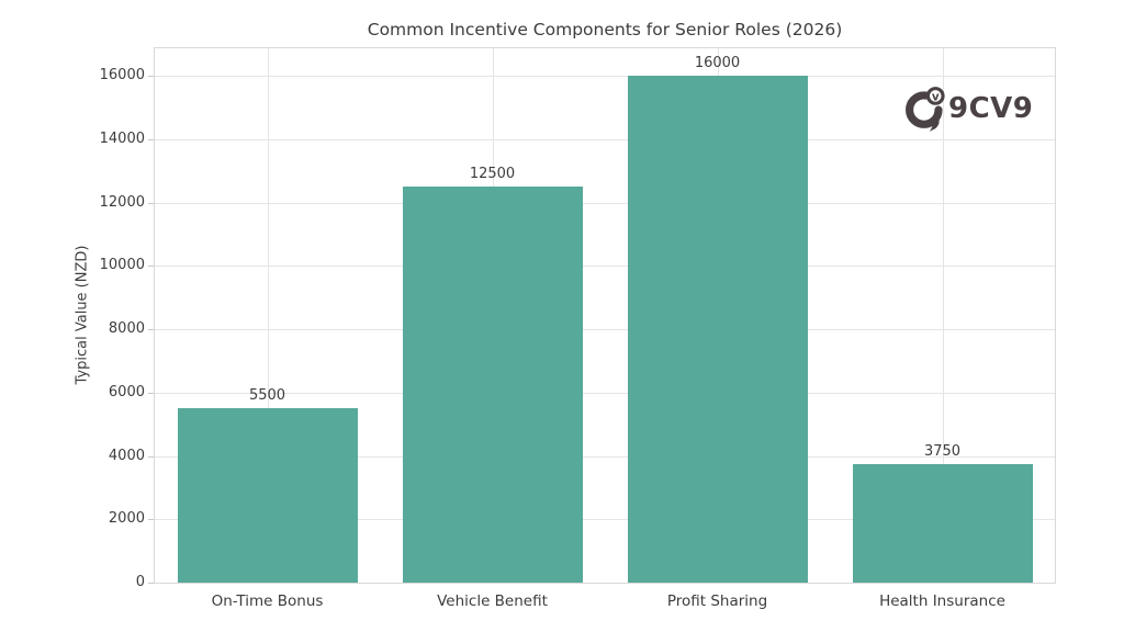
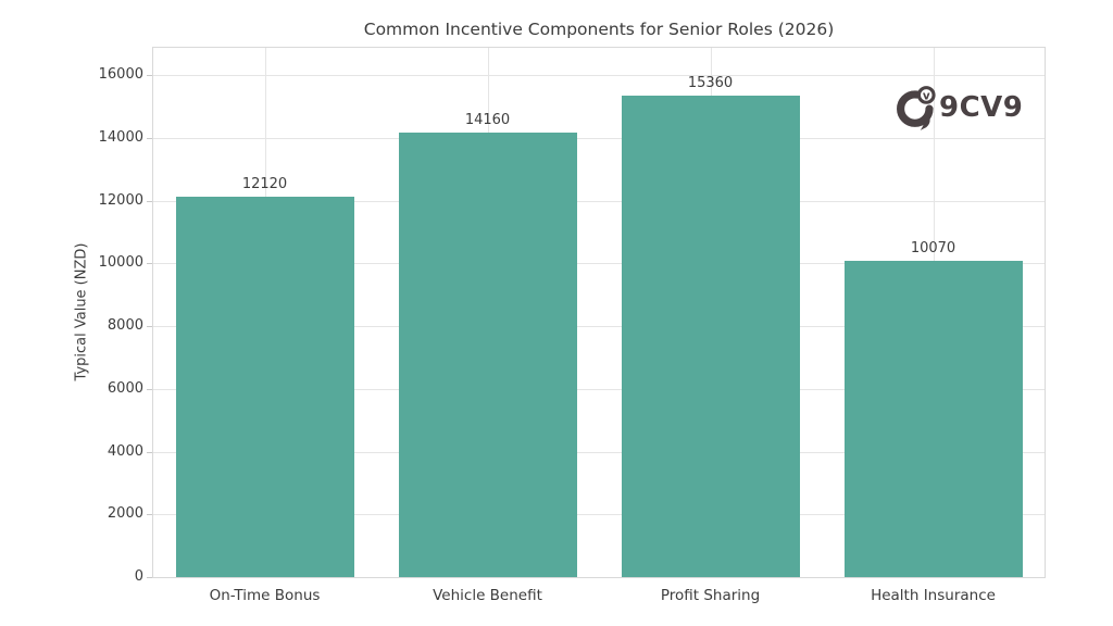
On-Time Bonus: 5500 -> 12120
Vehicle Benefit: 12500 -> 14160
Profit Sharing: 16000 -> 15360
Health Insurance: 3750 -> 10070
